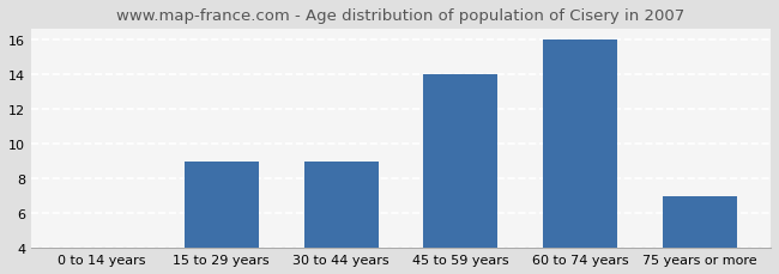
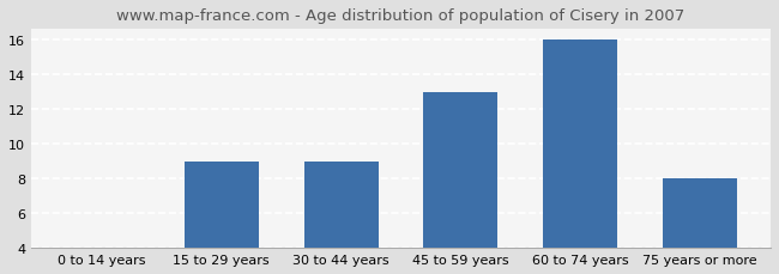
45 to 59 years: 14 -> 13
75 years or more: 7 -> 8
